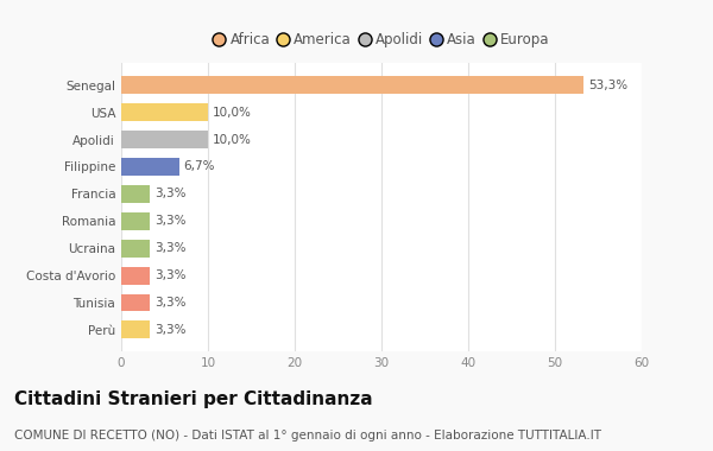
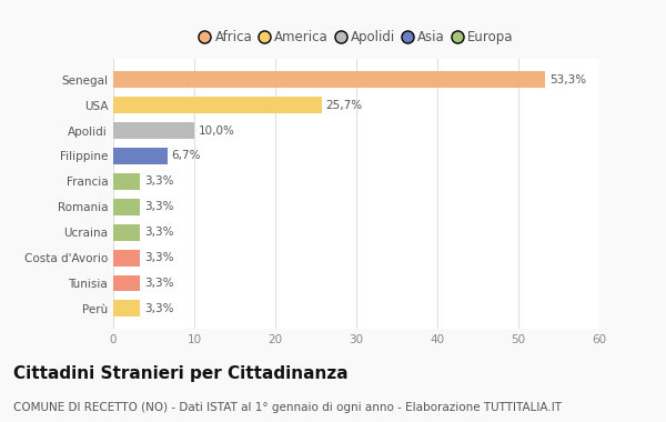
USA: 10,0% -> 25,7%
